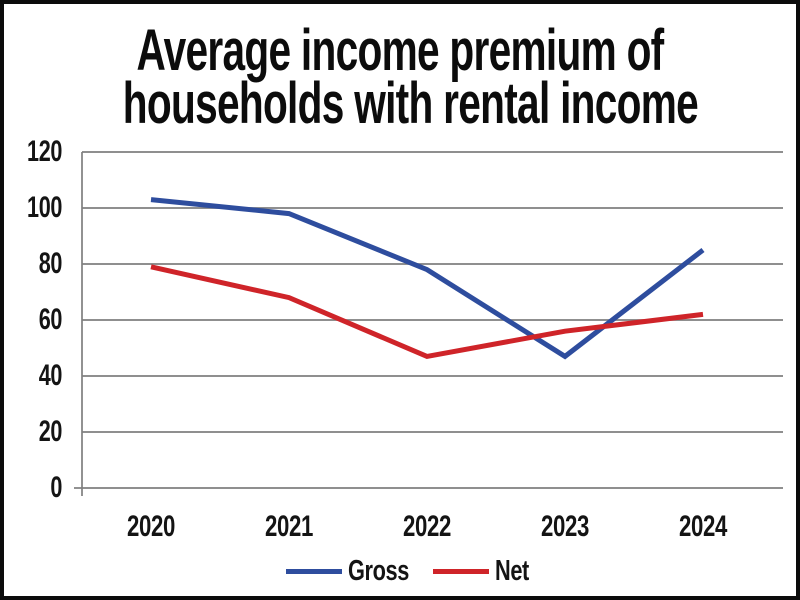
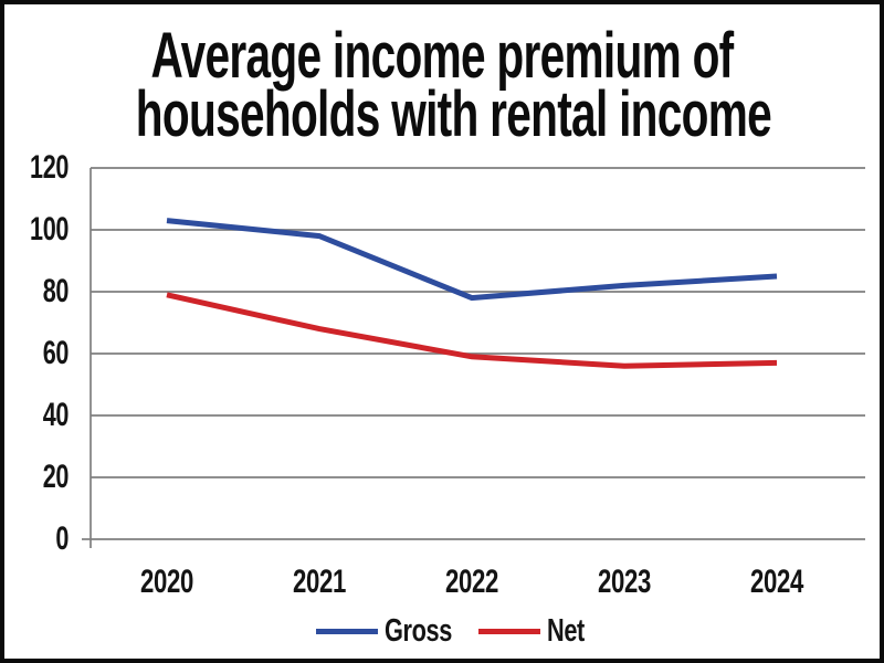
Net/2022: 47 -> 59
Gross/2023: 47 -> 82
Net/2024: 62 -> 57
